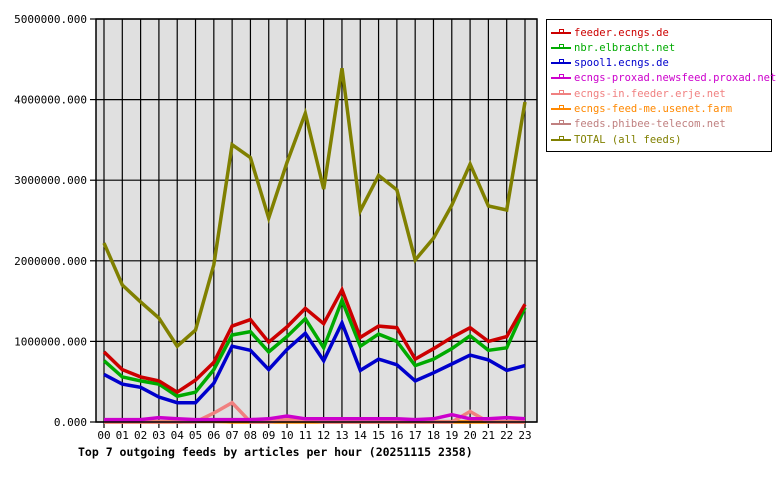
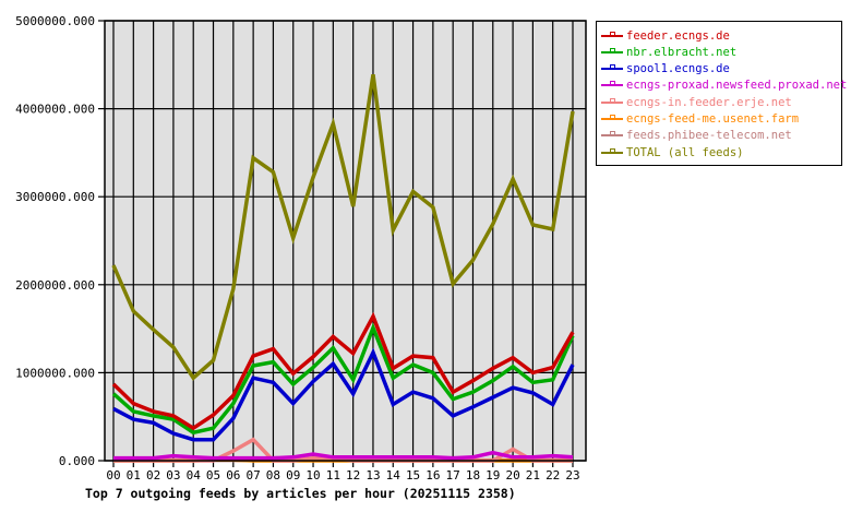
spool1.ecngs.de/23: 700000 -> 1100000
